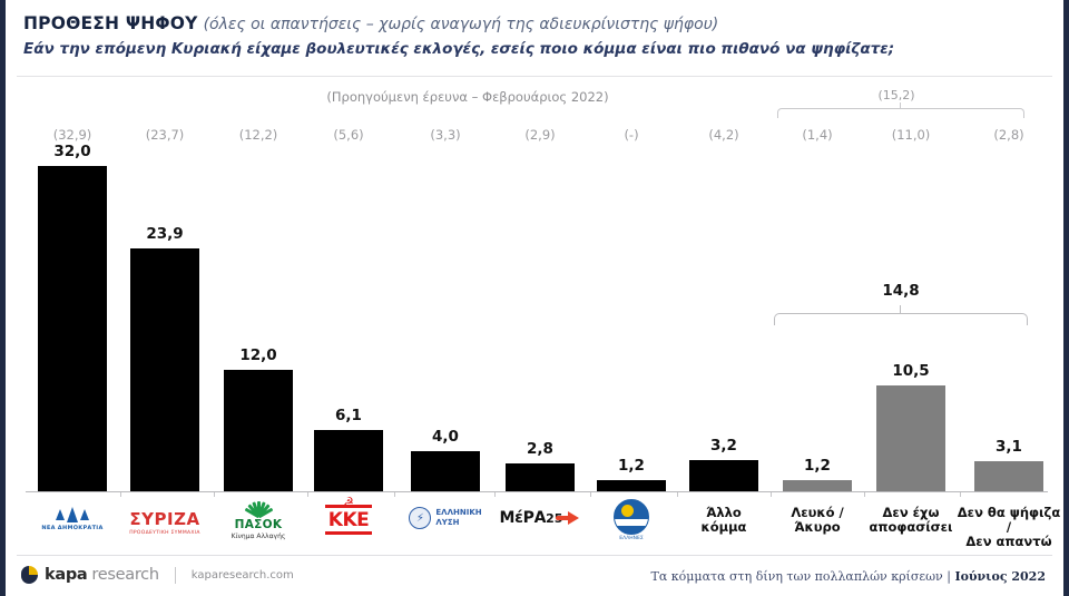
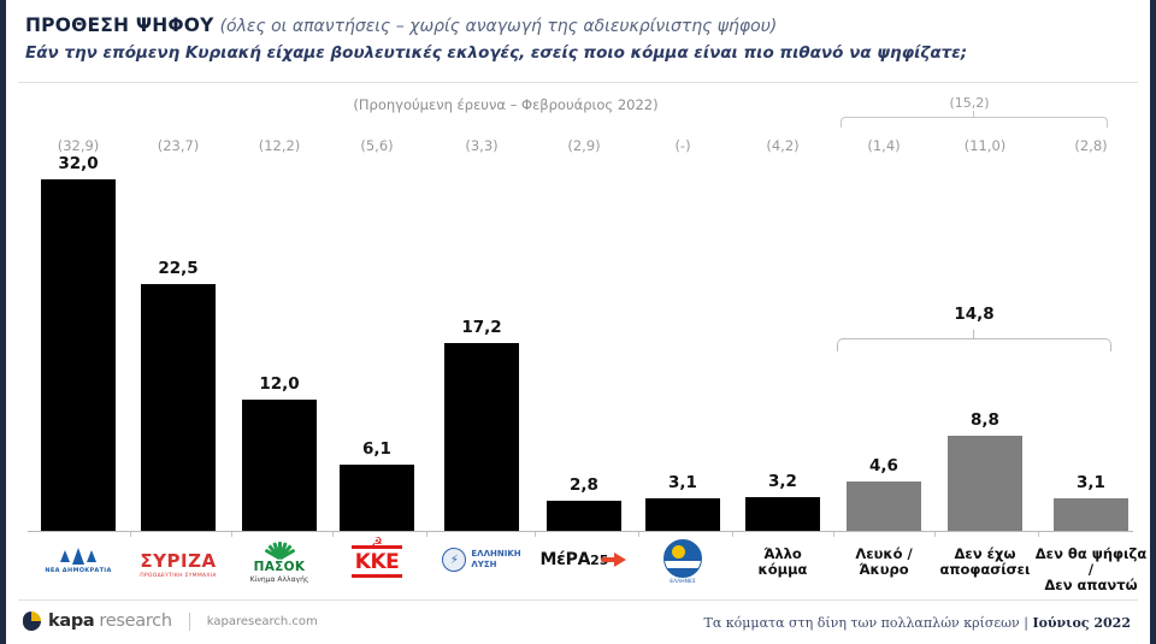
ΣΥΡΙΖΑ: 23,9 -> 22,5
ΕΛΛΗΝΙΚΗ ΛΥΣΗ: 4,0 -> 17,2
ΕΛΛΗΝΕΣ: 1,2 -> 3,1
Λευκό / Άκυρο: 1,2 -> 4,6
Δεν έχω αποφασίσει: 10,5 -> 8,8
